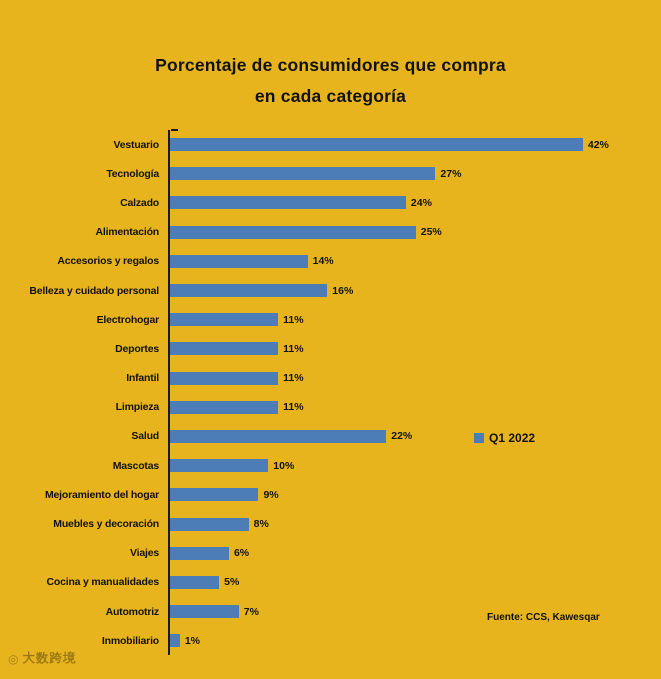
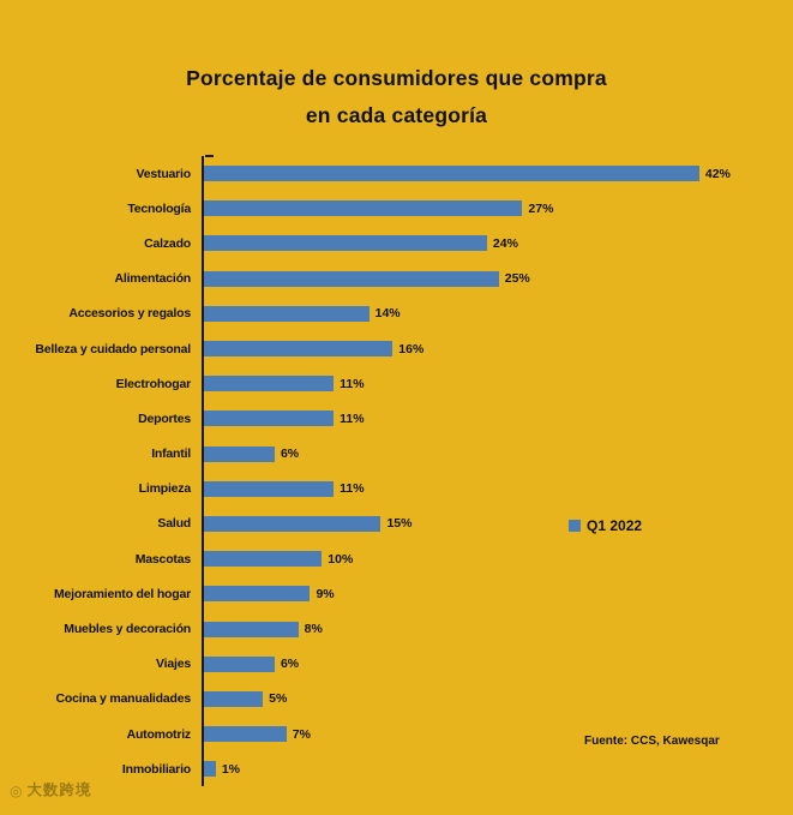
Infantil: 11% -> 6%
Salud: 22% -> 15%
